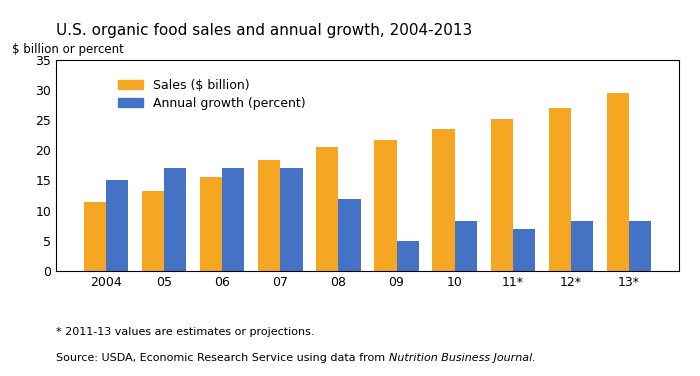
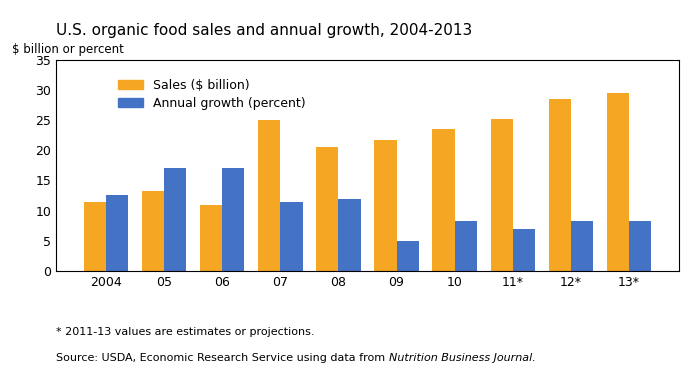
Annual growth (percent)/2004: 15.0 -> 12.6
Sales ($ billion)/06: 15.6 -> 11.0
Sales ($ billion)/07: 18.4 -> 25.0
Annual growth (percent)/07: 17.0 -> 11.4
Sales ($ billion)/12*: 27.0 -> 28.6
